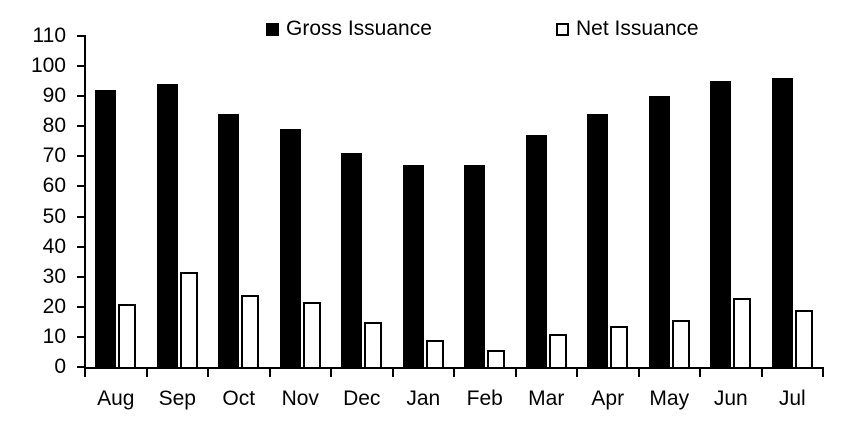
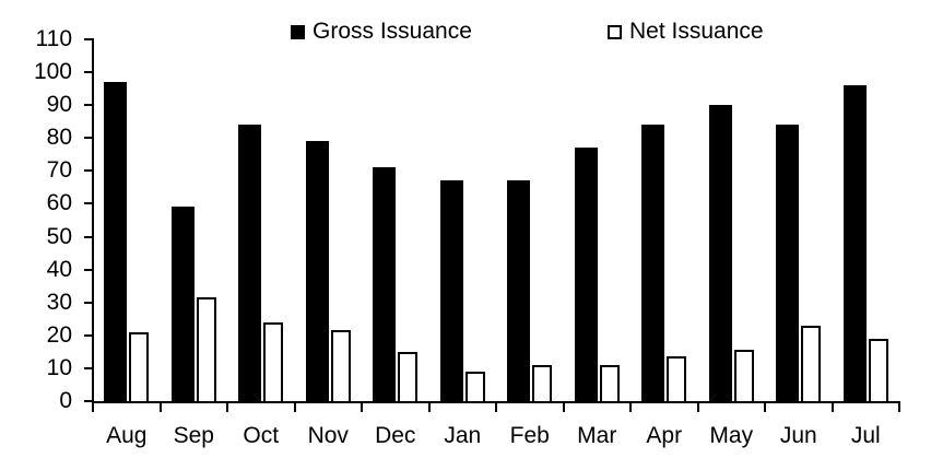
Gross Issuance/Aug: 92 -> 97
Gross Issuance/Sep: 94 -> 59
Net Issuance/Feb: 6 -> 11
Gross Issuance/Jun: 95 -> 84
